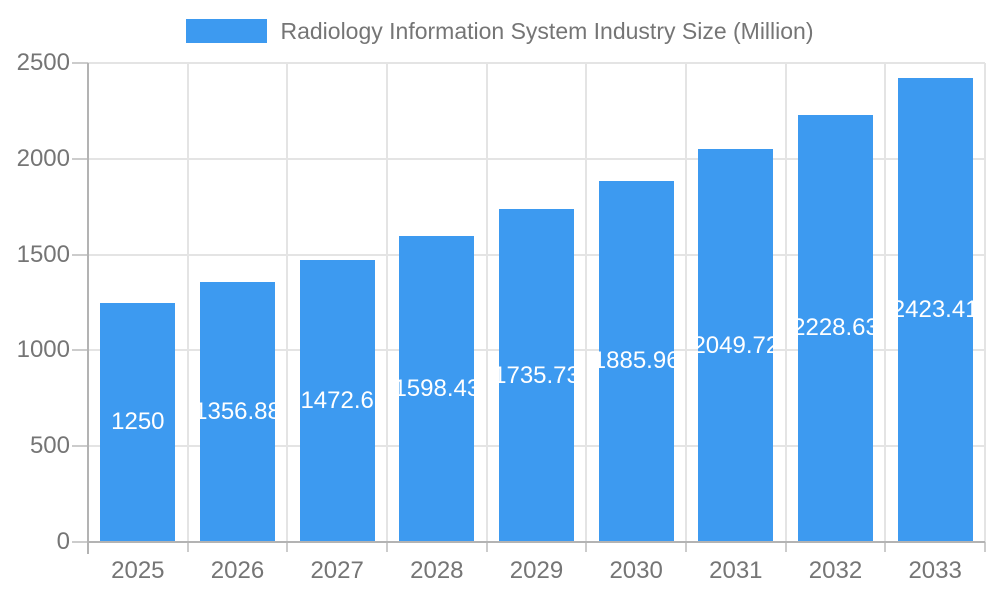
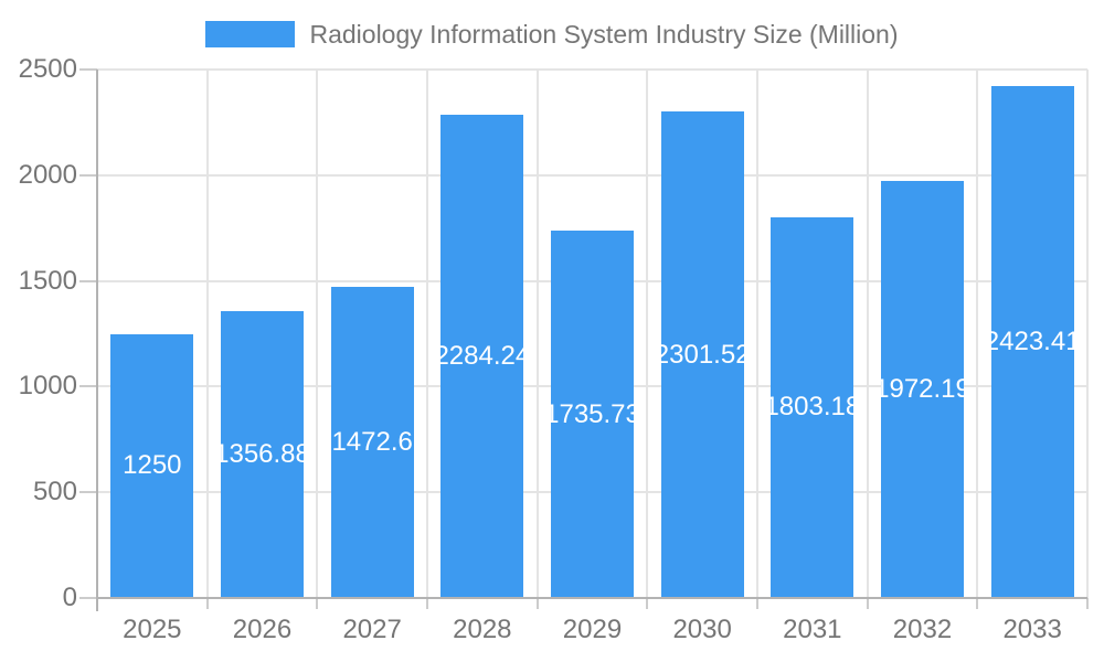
2028: 1598.43 -> 2284.24
2030: 1885.96 -> 2301.52
2031: 2049.72 -> 1803.18
2032: 2228.63 -> 1972.19
